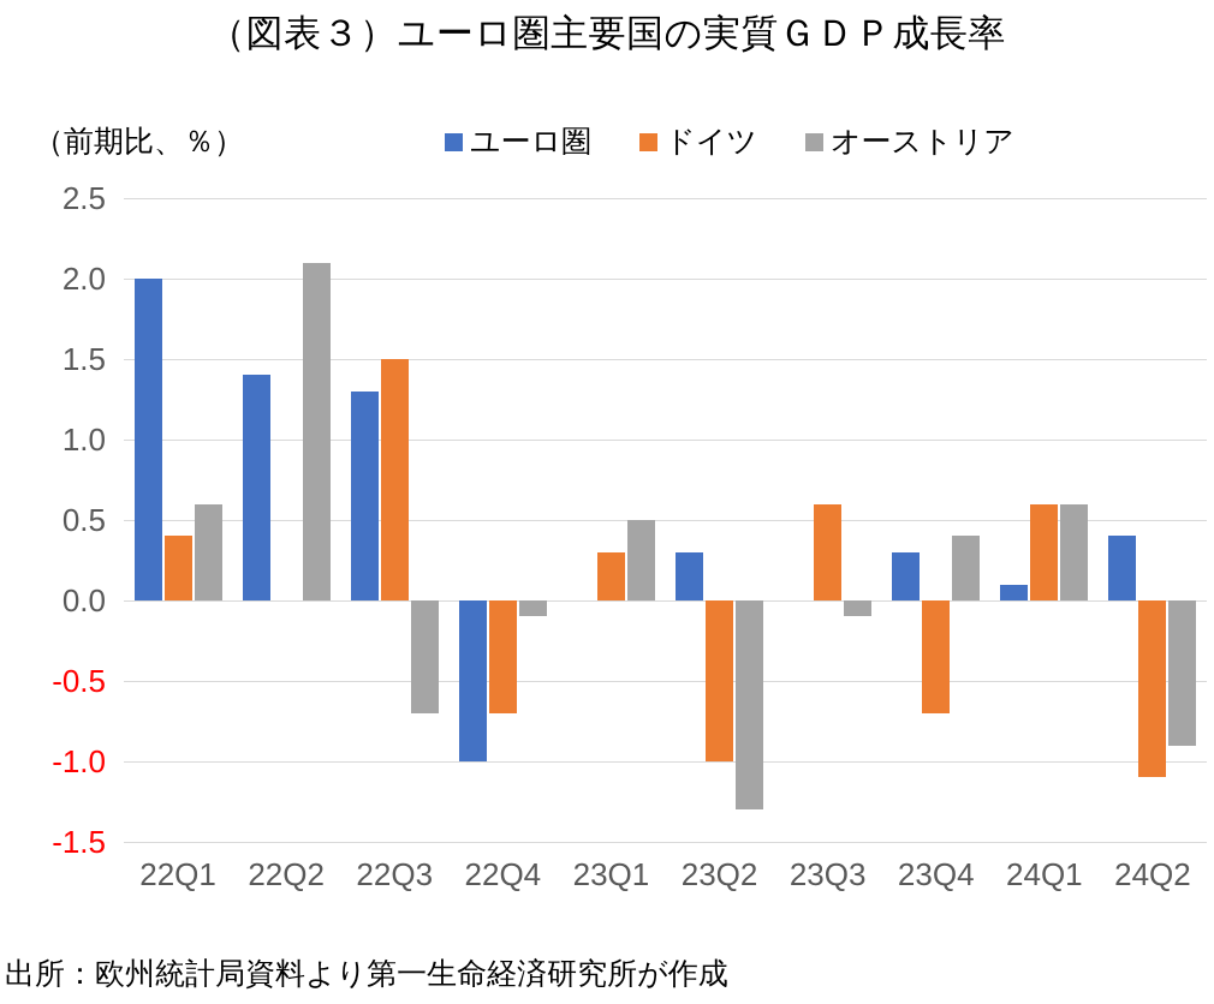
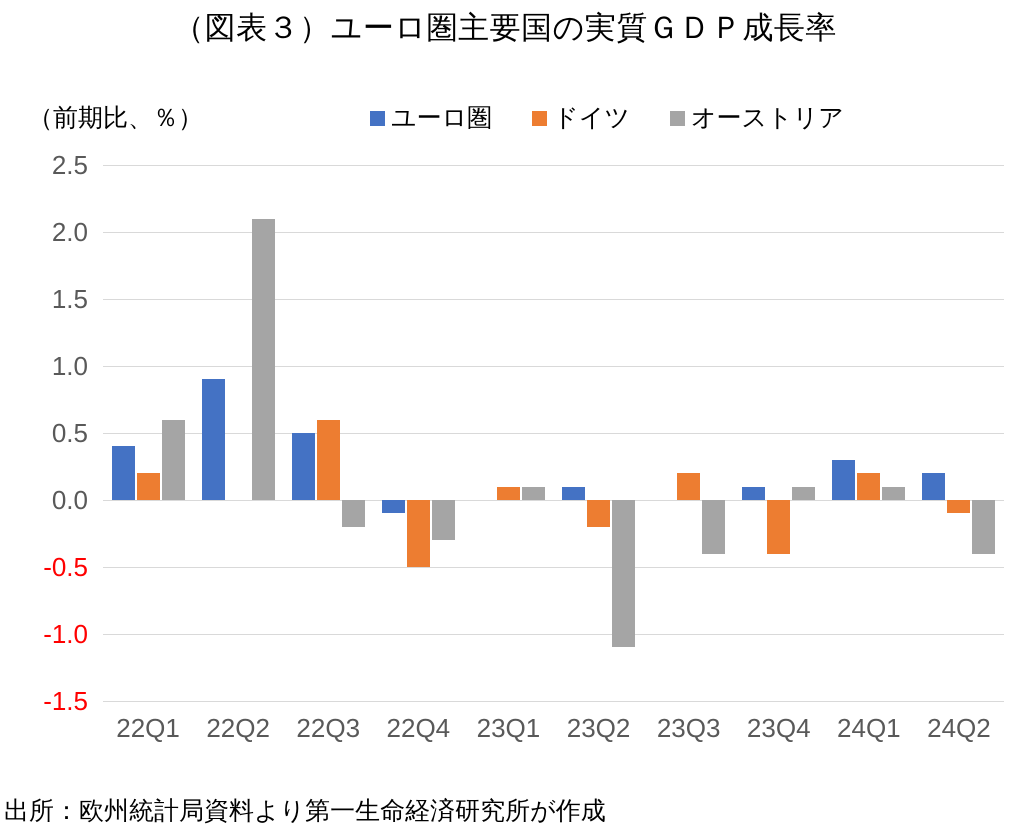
ユーロ圏/22Q1: 2.0 -> 0.4
ドイツ/22Q1: 0.4 -> 0.2
ユーロ圏/22Q2: 1.4 -> 0.9
ユーロ圏/22Q3: 1.3 -> 0.5
ドイツ/22Q3: 1.5 -> 0.6
オーストリア/22Q3: -0.7 -> -0.2
ユーロ圏/22Q4: -1.0 -> -0.1
ドイツ/22Q4: -0.7 -> -0.5
オーストリア/22Q4: -0.1 -> -0.3
ドイツ/23Q1: 0.3 -> 0.1
オーストリア/23Q1: 0.5 -> 0.1
ユーロ圏/23Q2: 0.3 -> 0.1
ドイツ/23Q2: -1.0 -> -0.2
オーストリア/23Q2: -1.3 -> -1.1
ドイツ/23Q3: 0.6 -> 0.2
オーストリア/23Q3: -0.1 -> -0.4
ユーロ圏/23Q4: 0.3 -> 0.1
ドイツ/23Q4: -0.7 -> -0.4
オーストリア/23Q4: 0.4 -> 0.1
ユーロ圏/24Q1: 0.1 -> 0.3
ドイツ/24Q1: 0.6 -> 0.2
オーストリア/24Q1: 0.6 -> 0.1
ユーロ圏/24Q2: 0.4 -> 0.2
ドイツ/24Q2: -1.1 -> -0.1
オーストリア/24Q2: -0.9 -> -0.4
